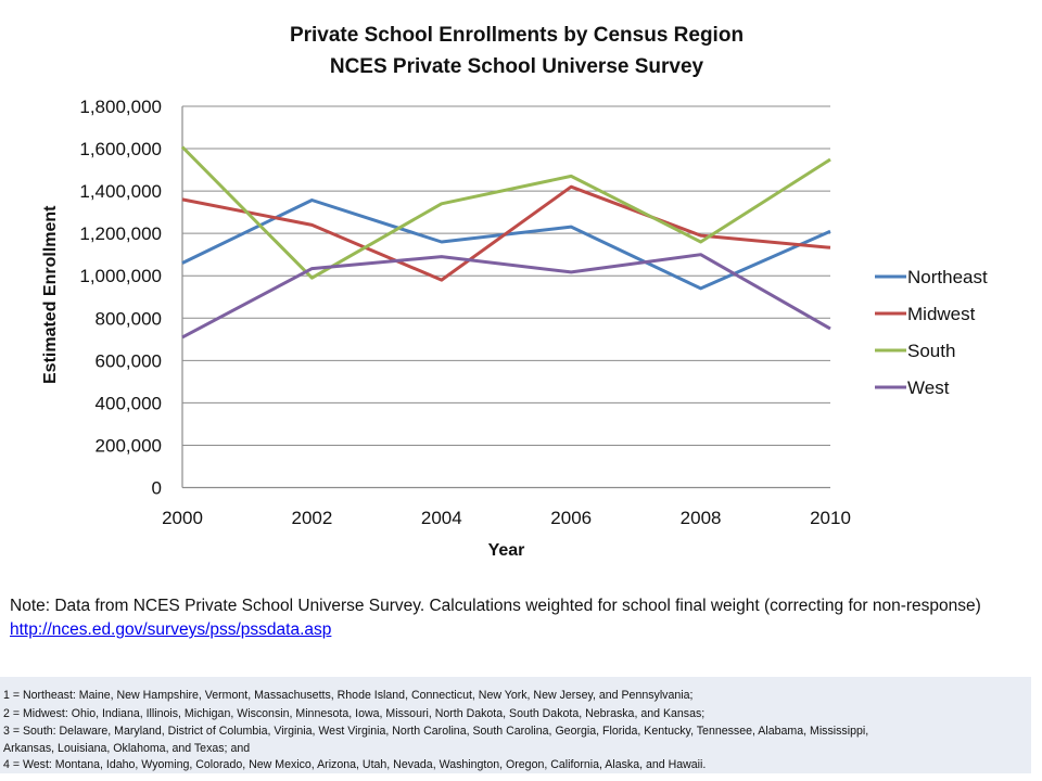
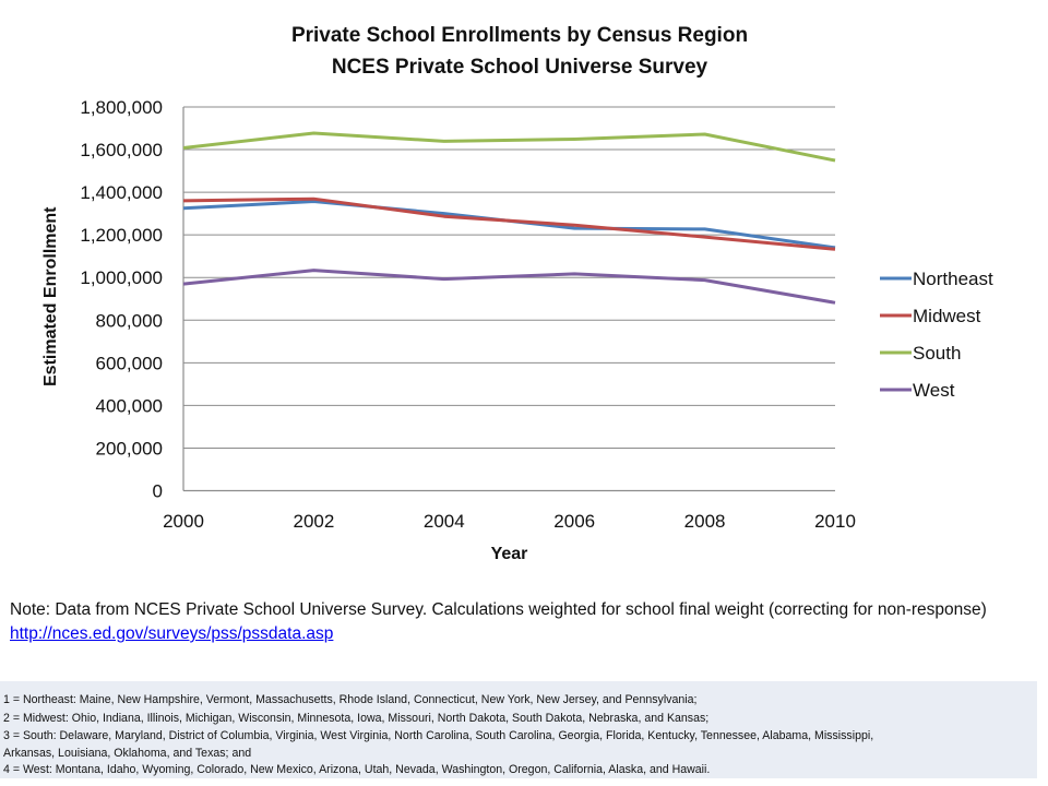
Northeast/2000: 1060000 -> 1320000
West/2000: 710000 -> 970000
Midwest/2002: 1240000 -> 1370000
South/2002: 990000 -> 1680000
Northeast/2004: 1160000 -> 1300000
Midwest/2004: 980000 -> 1290000
South/2004: 1340000 -> 1640000
West/2004: 1090000 -> 990000
Midwest/2006: 1420000 -> 1250000
South/2006: 1470000 -> 1650000
Northeast/2008: 940000 -> 1230000
South/2008: 1160000 -> 1670000
West/2008: 1100000 -> 990000
Northeast/2010: 1210000 -> 1140000
West/2010: 750000 -> 880000
